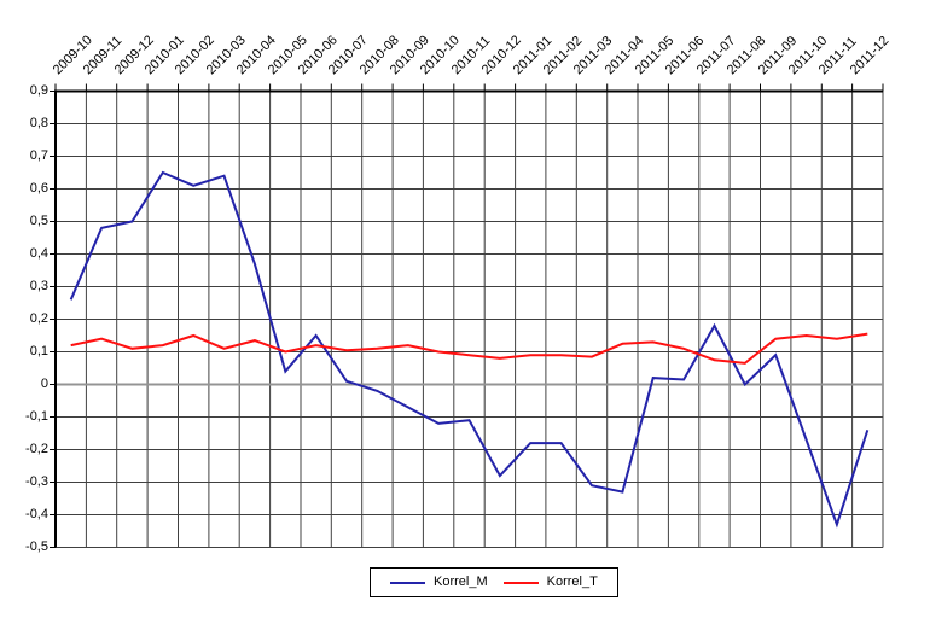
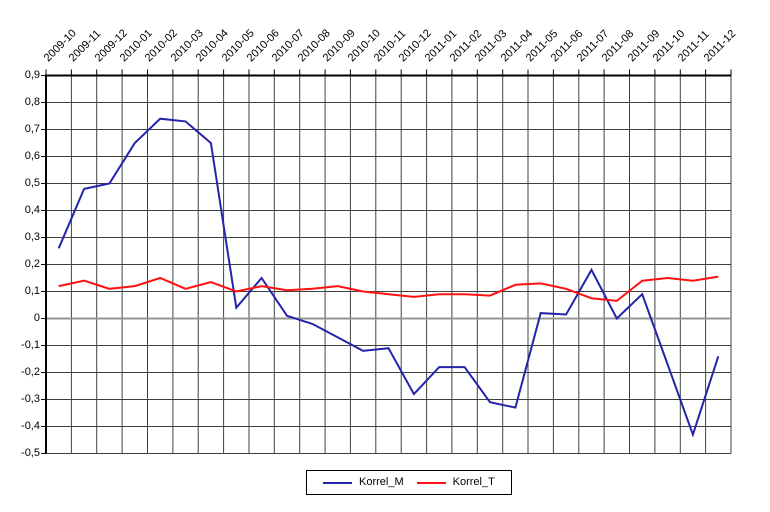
Korrel_M/2010-02: 0,61 -> 0,74
Korrel_M/2010-03: 0,64 -> 0,73
Korrel_M/2010-04: 0,37 -> 0,65
